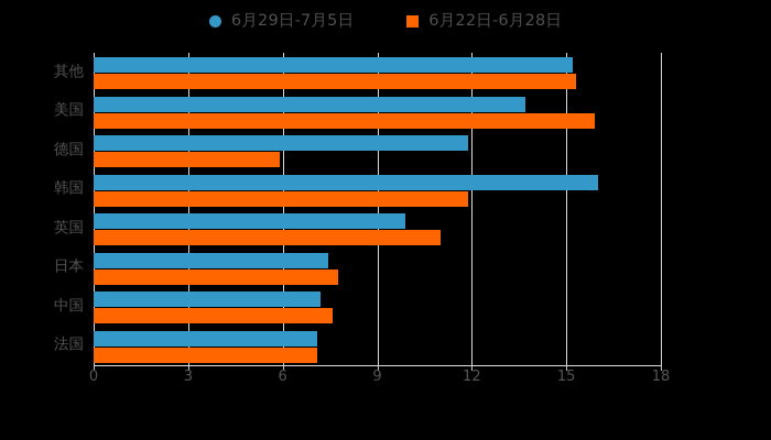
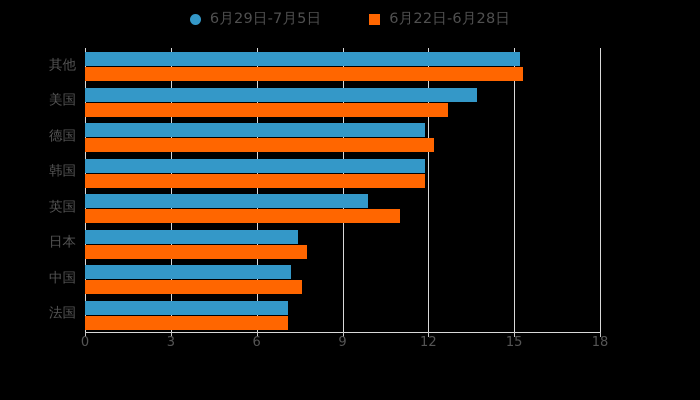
6月22日-6月28日/美国: 15.9 -> 12.7
6月22日-6月28日/德国: 5.9 -> 12.2
6月29日-7月5日/韩国: 16.0 -> 11.9
